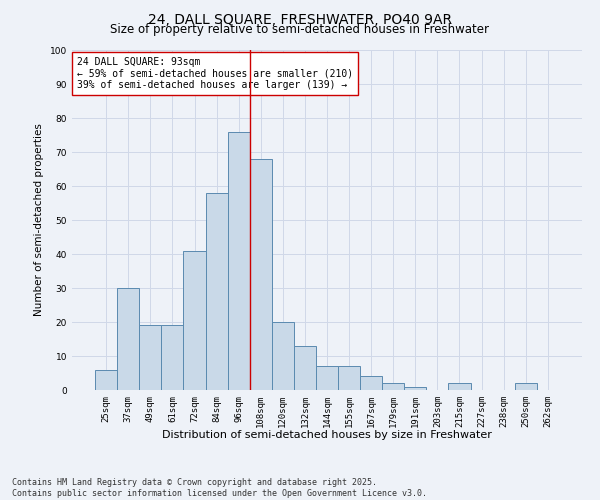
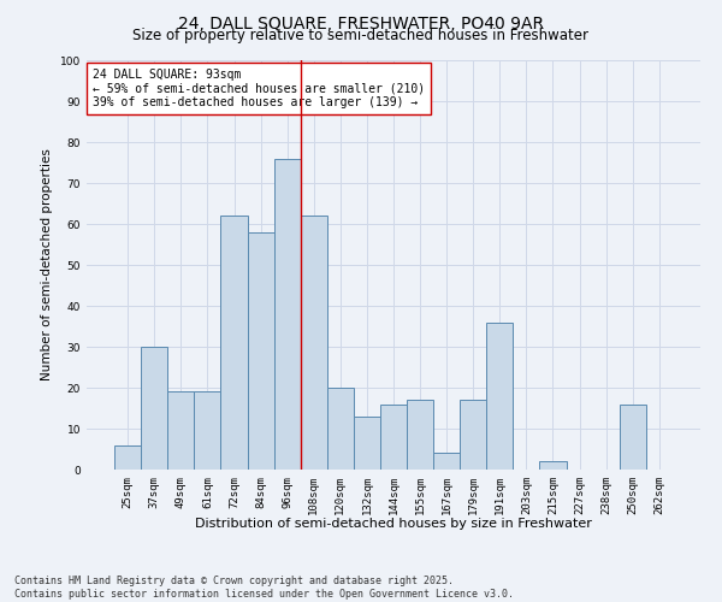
72sqm: 41 -> 62
108sqm: 68 -> 62
144sqm: 7 -> 16
155sqm: 7 -> 17
179sqm: 2 -> 17
191sqm: 1 -> 36
250sqm: 2 -> 16
